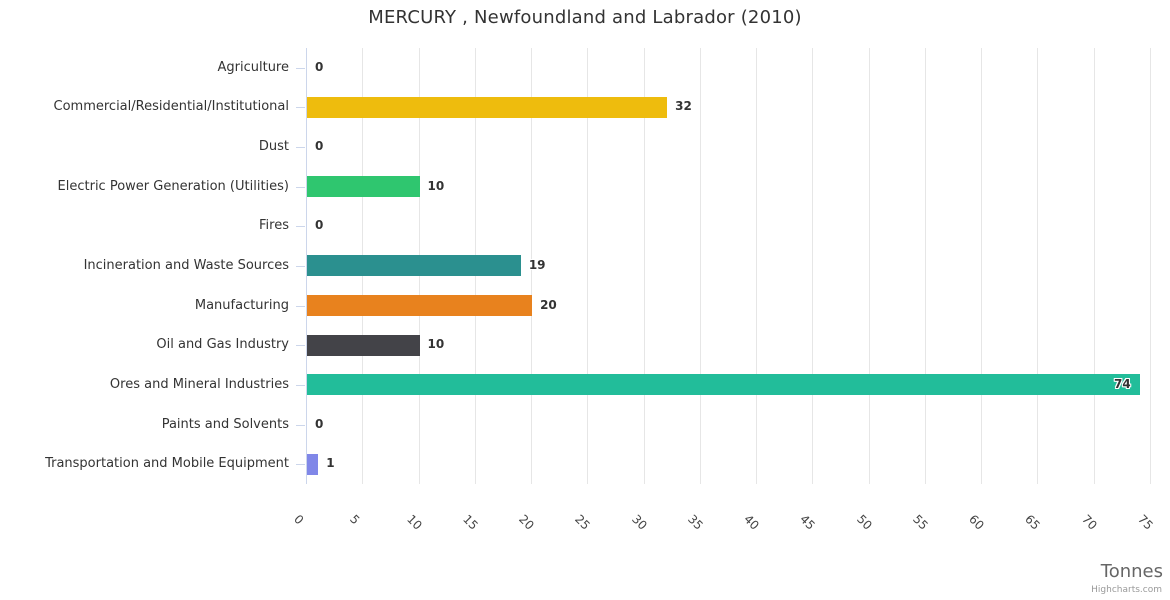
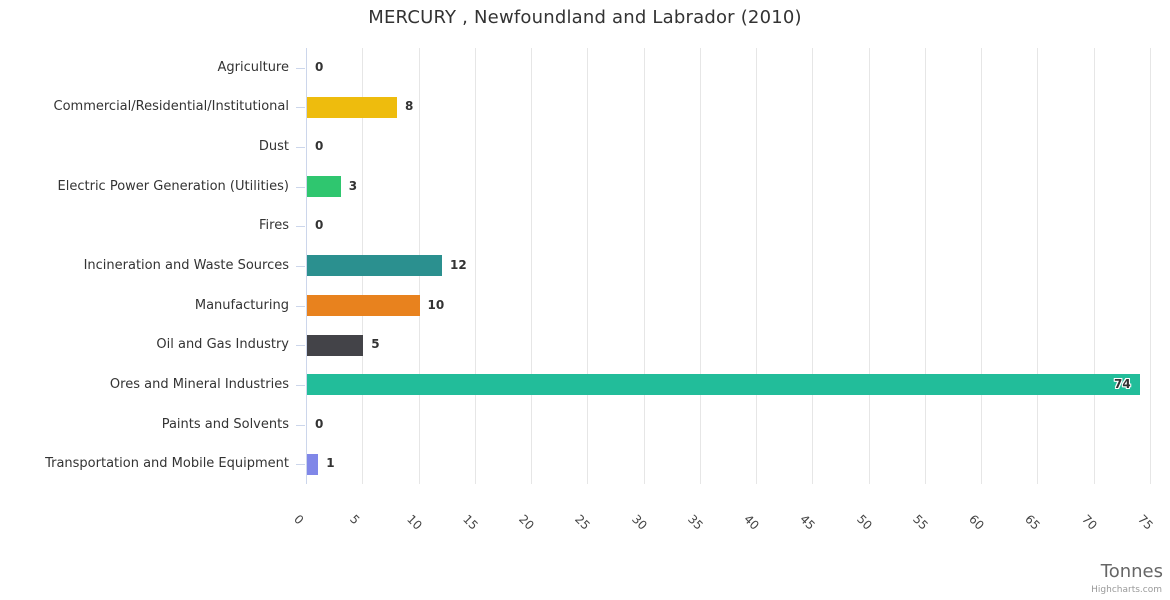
Commercial/Residential/Institutional: 32 -> 8
Electric Power Generation (Utilities): 10 -> 3
Incineration and Waste Sources: 19 -> 12
Manufacturing: 20 -> 10
Oil and Gas Industry: 10 -> 5
